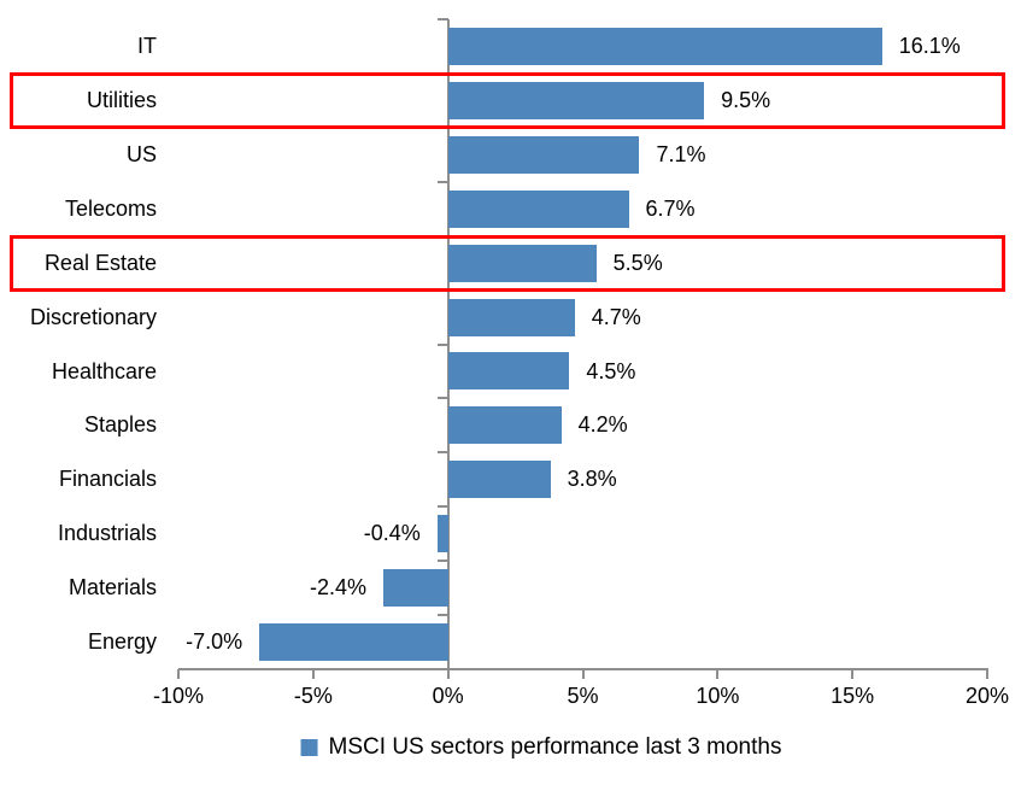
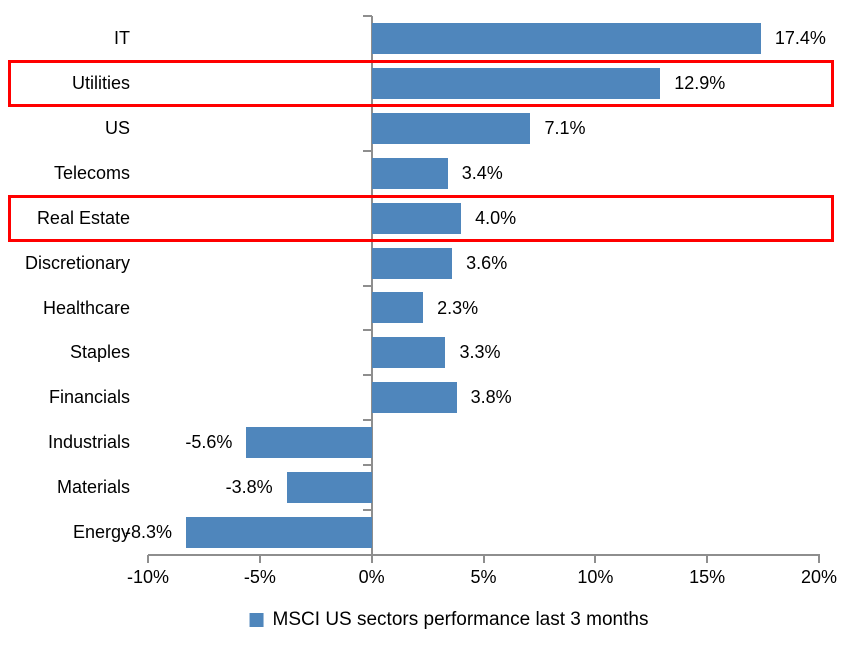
IT: 16.1% -> 17.4%
Utilities: 9.5% -> 12.9%
Telecoms: 6.7% -> 3.4%
Real Estate: 5.5% -> 4.0%
Discretionary: 4.7% -> 3.6%
Healthcare: 4.5% -> 2.3%
Staples: 4.2% -> 3.3%
Industrials: -0.4% -> -5.6%
Materials: -2.4% -> -3.8%
Energy: -7.0% -> -8.3%
